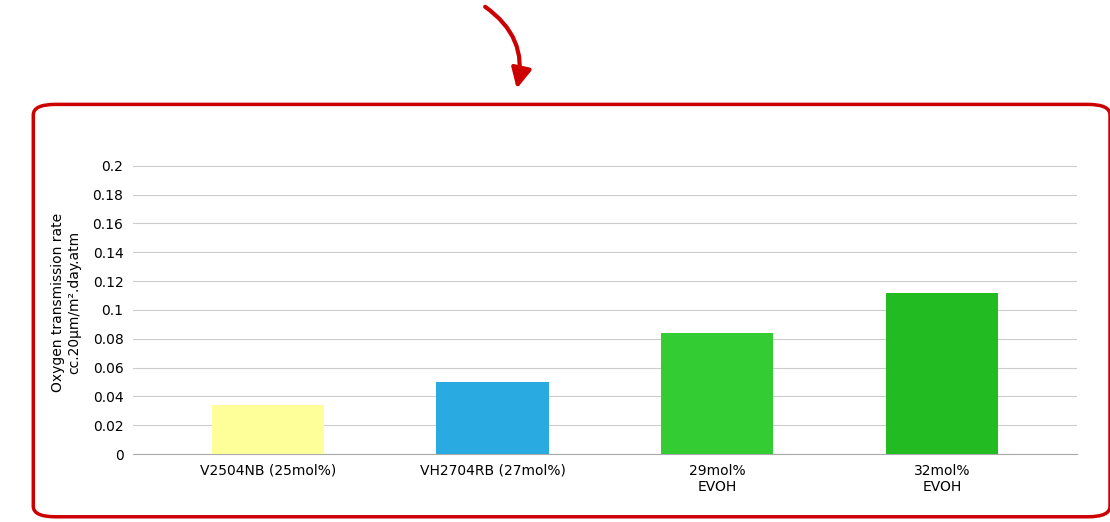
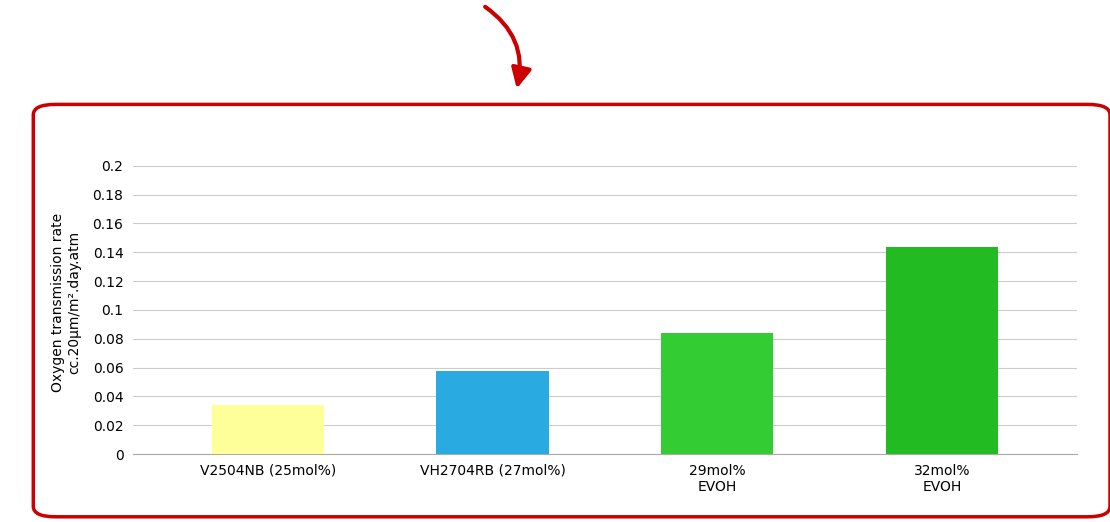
VH2704RB (27mol%): 0.050 -> 0.058
32mol% EVOH: 0.112 -> 0.144
